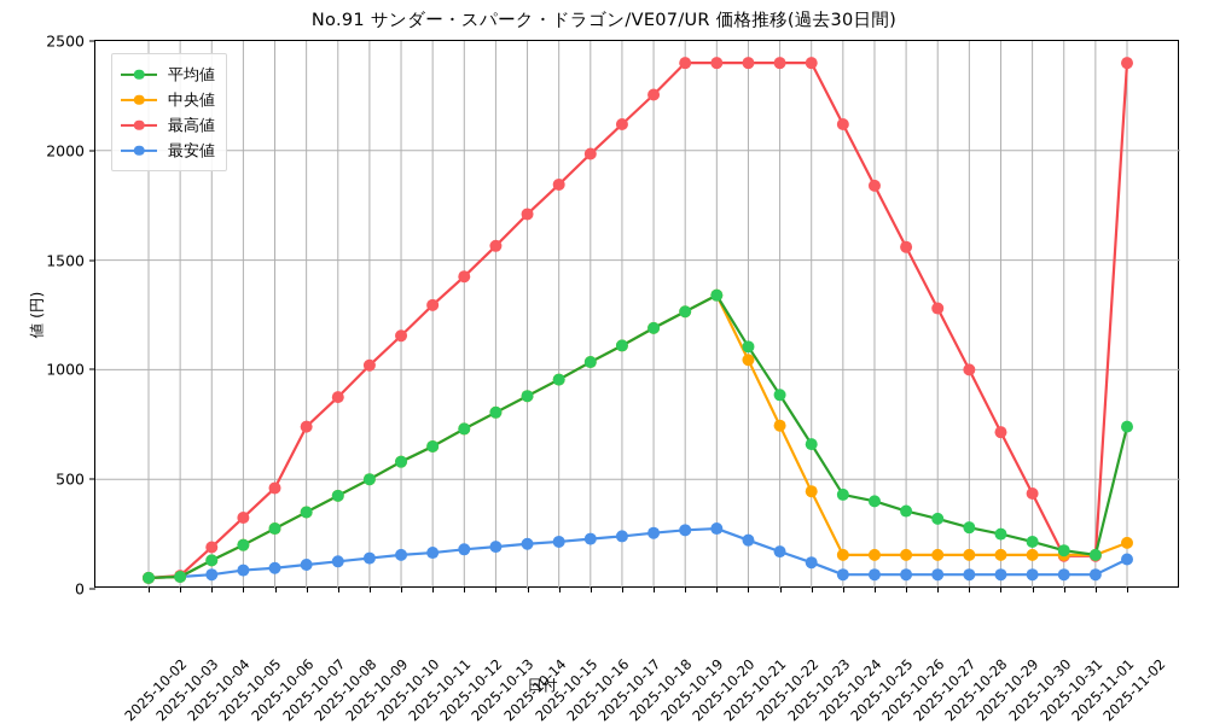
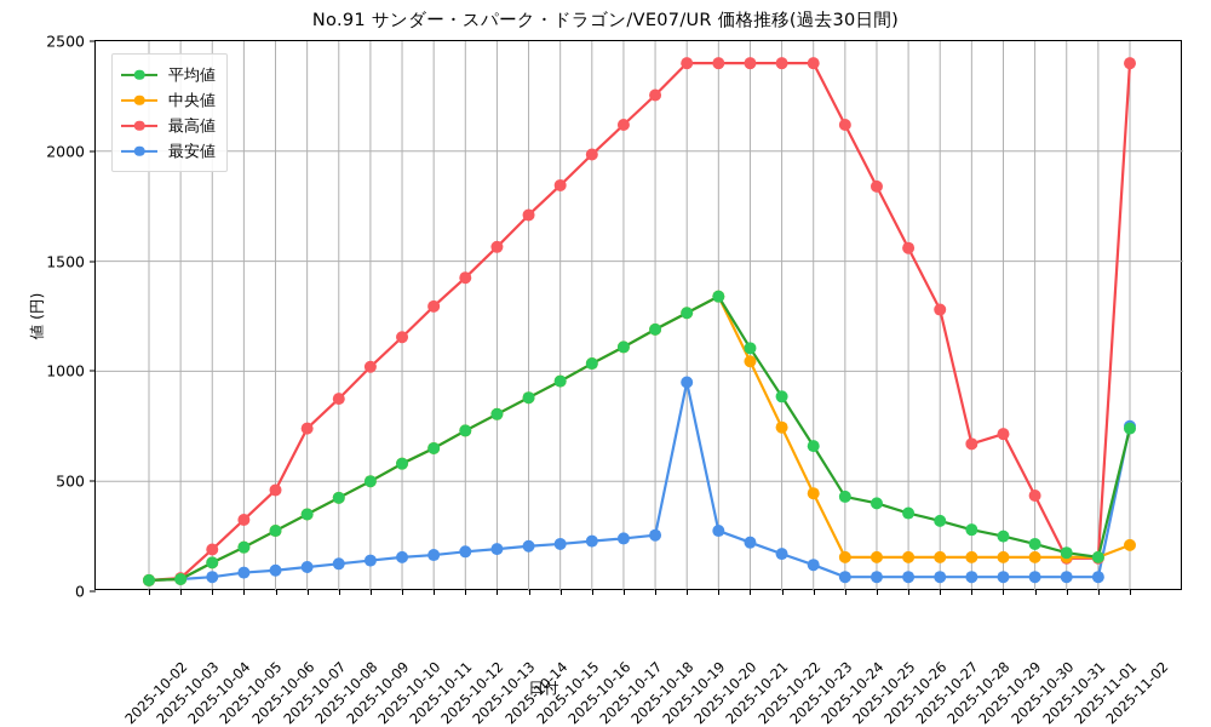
最安値/2025-10-19: 270 -> 950
最高値/2025-10-28: 1000 -> 670
最安値/2025-11-02: 140 -> 750
